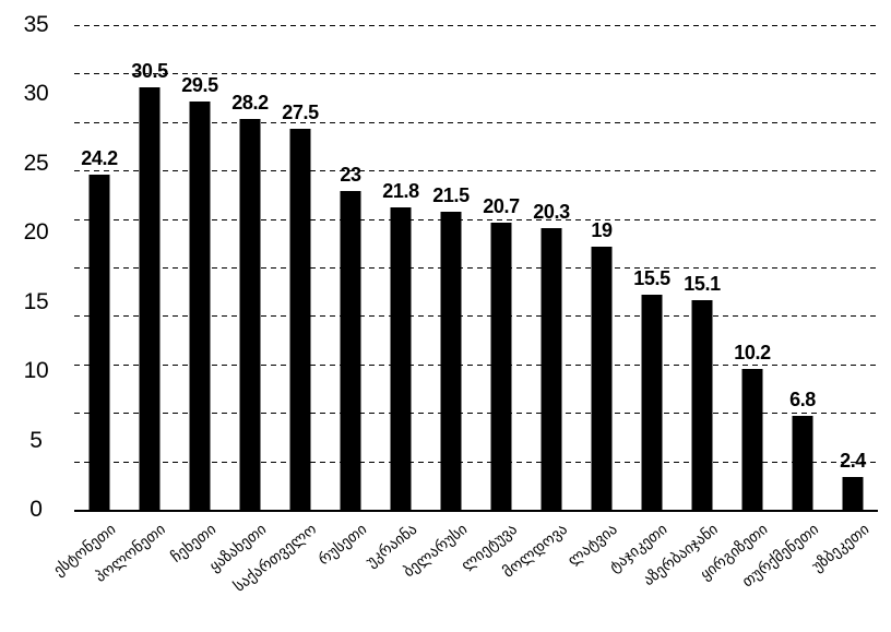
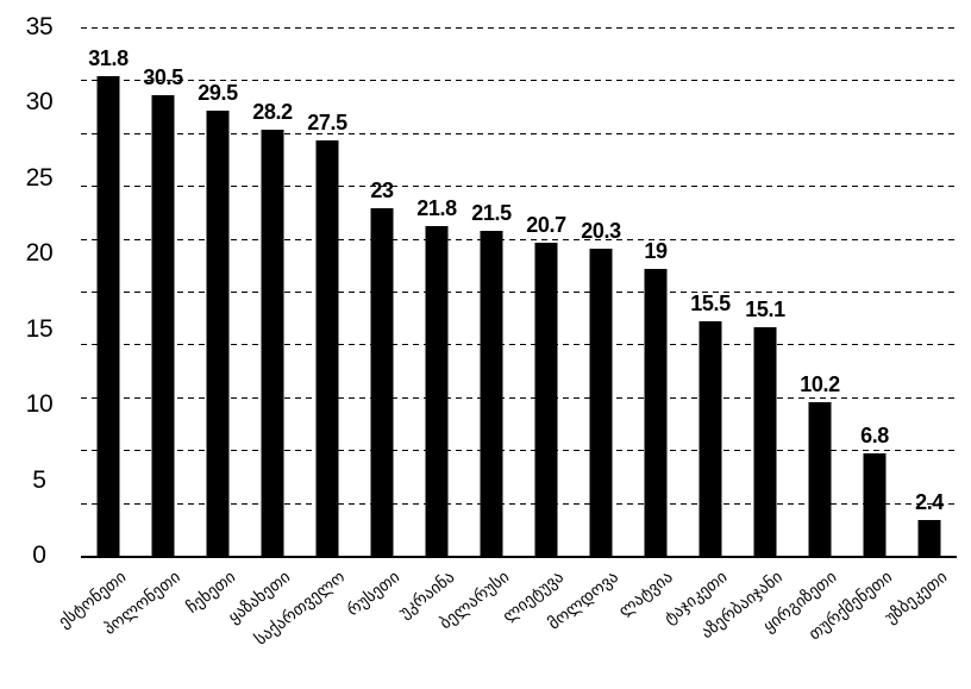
ესტონეთი: 24.2 -> 31.8
